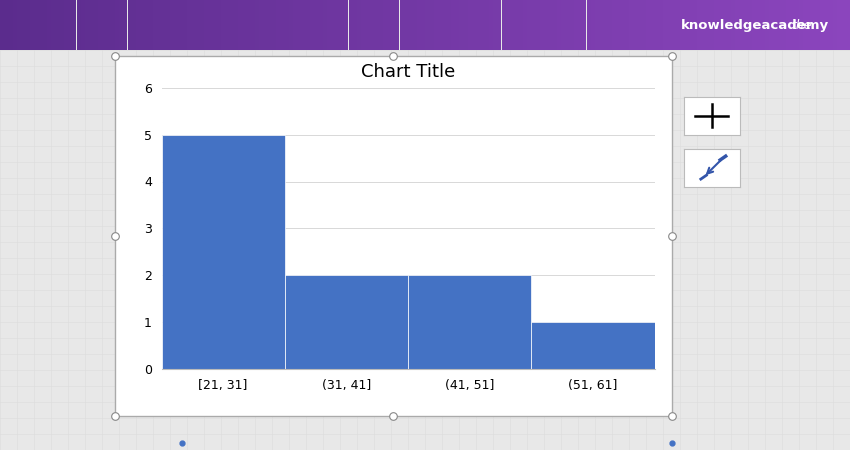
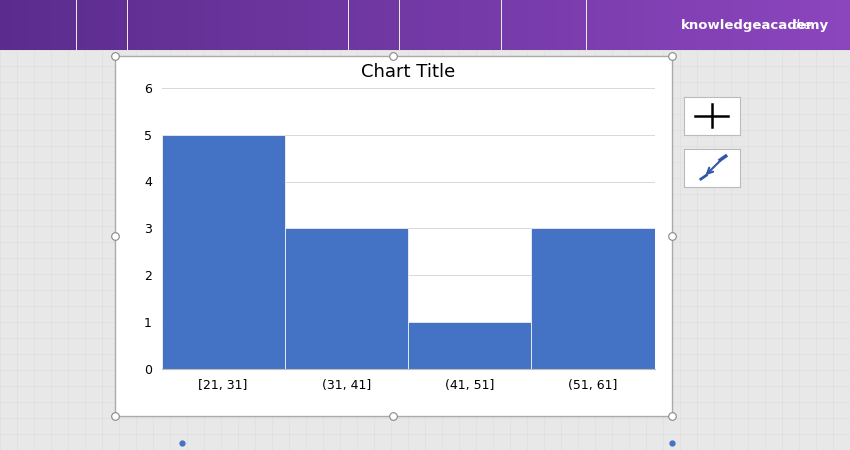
(31, 41]: 2 -> 3
(41, 51]: 2 -> 1
(51, 61]: 1 -> 3
